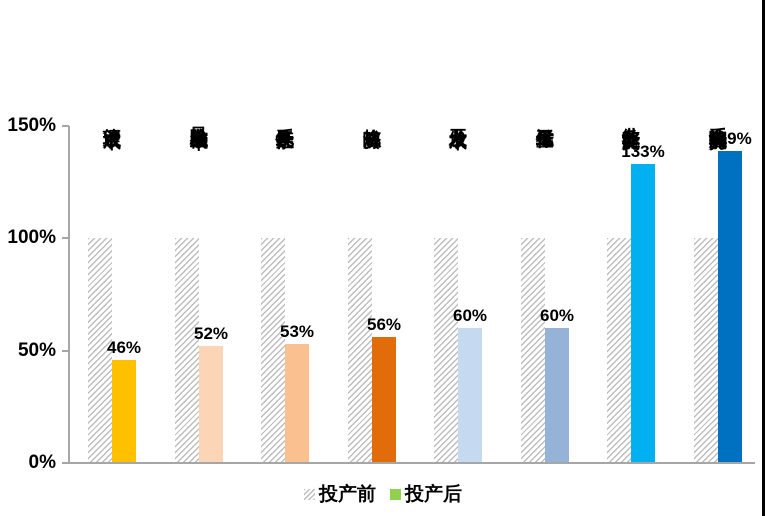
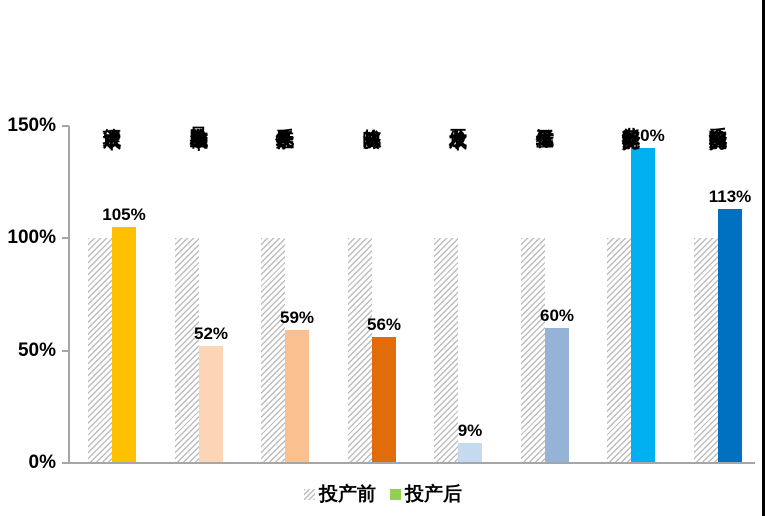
投产后/管理成本: 46% -> 105%
投产后/系统复杂性: 53% -> 59%
投产后/开发成本: 60% -> 9%
投产后/业务敏捷能力: 133% -> 140%
投产后/系统响应能力: 139% -> 113%
